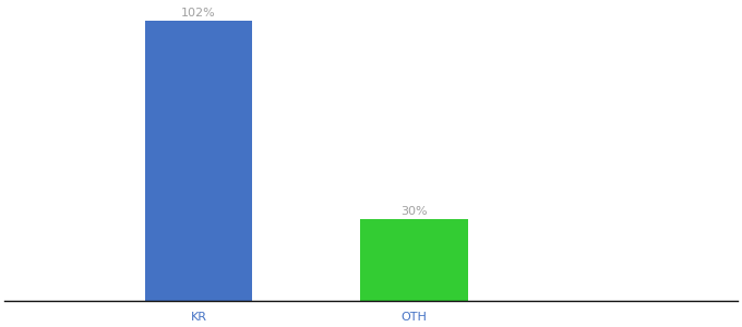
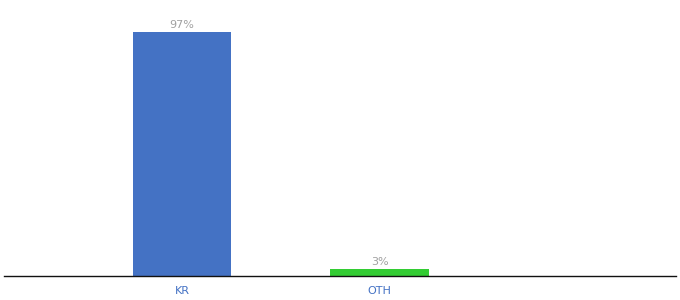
KR: 102% -> 97%
OTH: 30% -> 3%
